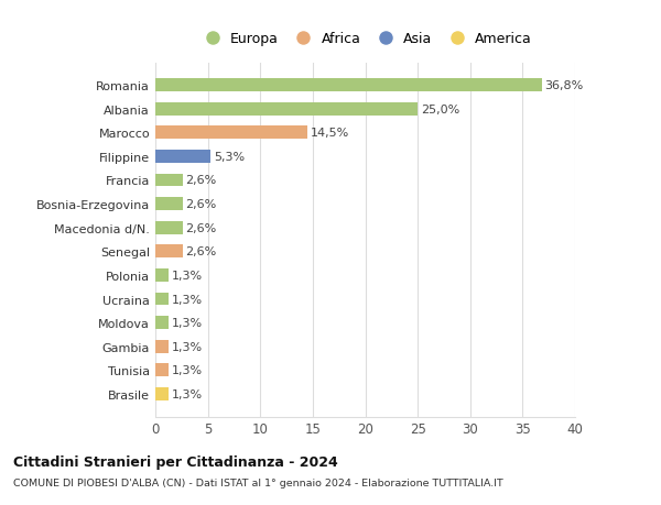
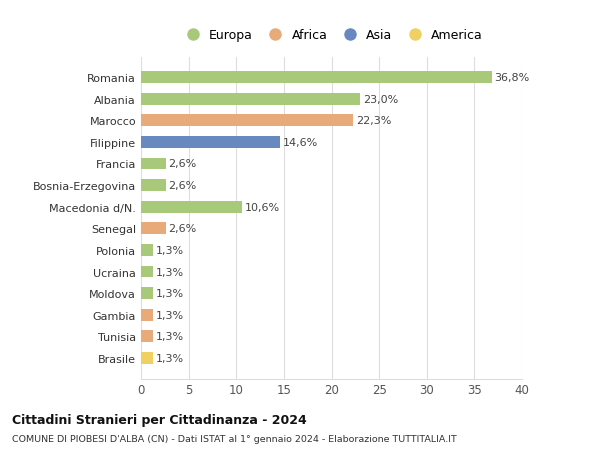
Albania: 25,0% -> 23,0%
Marocco: 14,5% -> 22,3%
Filippine: 5,3% -> 14,6%
Macedonia d/N.: 2,6% -> 10,6%
